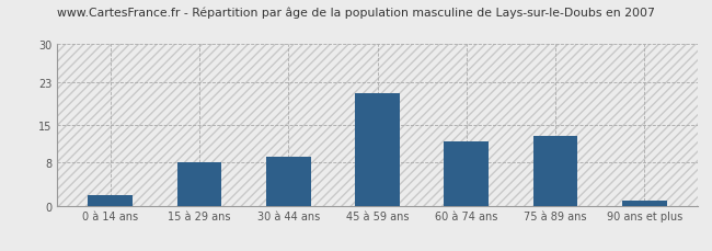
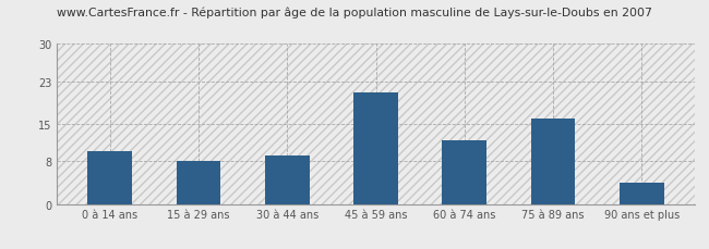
0 à 14 ans: 2 -> 10
75 à 89 ans: 13 -> 16
90 ans et plus: 1 -> 4
